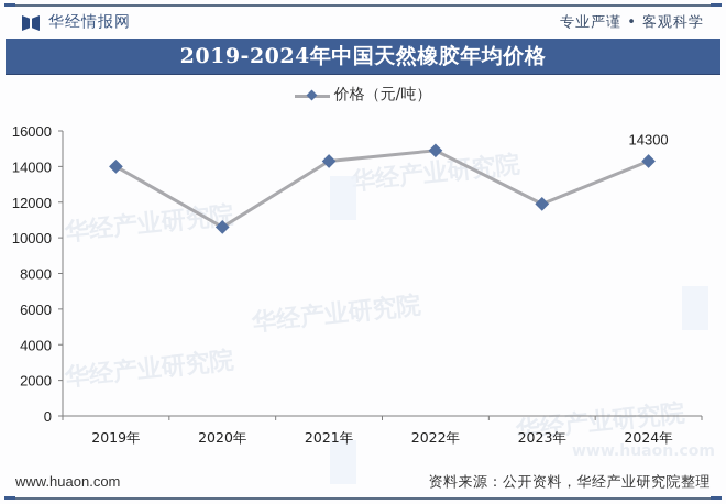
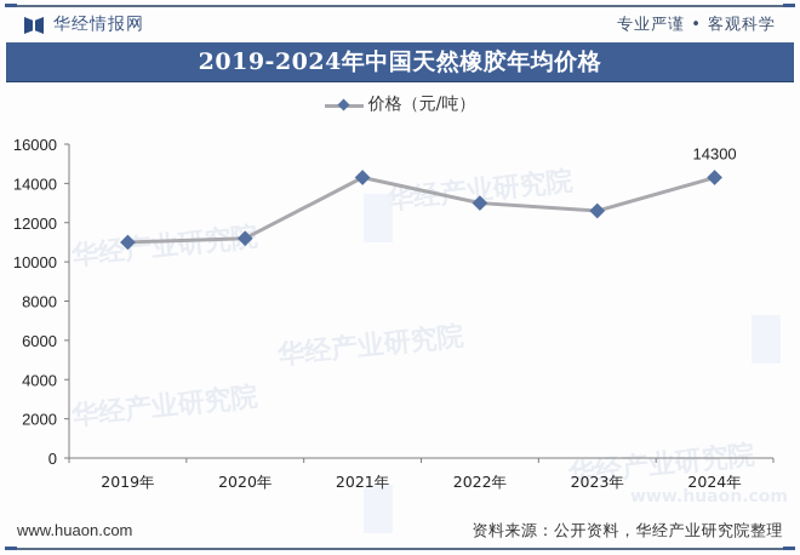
2019年: 14000 -> 11000
2020年: 10600 -> 11200
2022年: 14900 -> 13000
2023年: 11900 -> 12600
